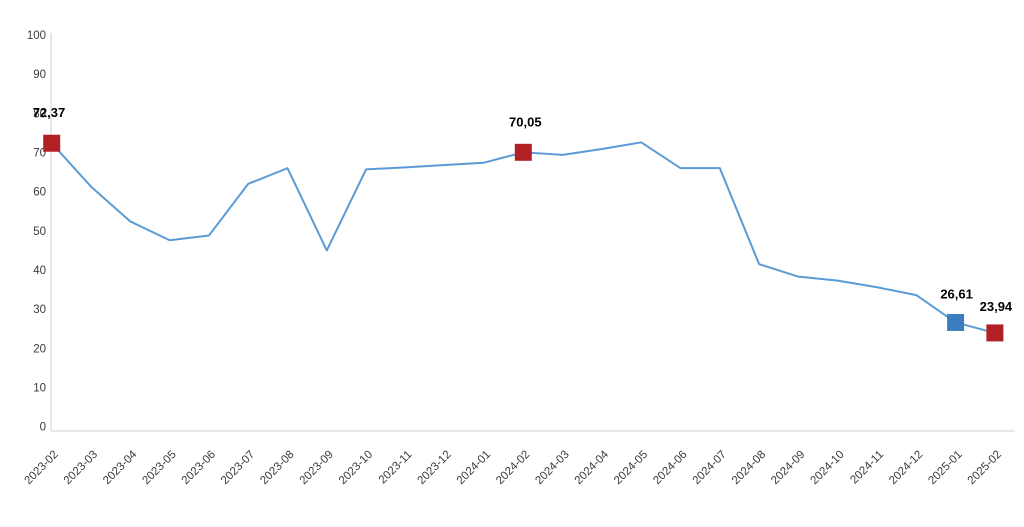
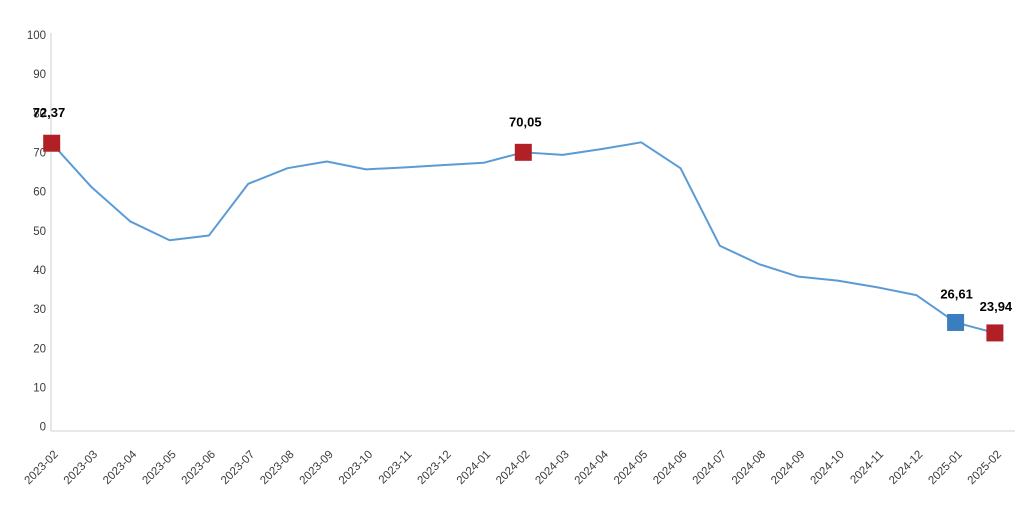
2023-09: 45 -> 68
2024-07: 66 -> 46
